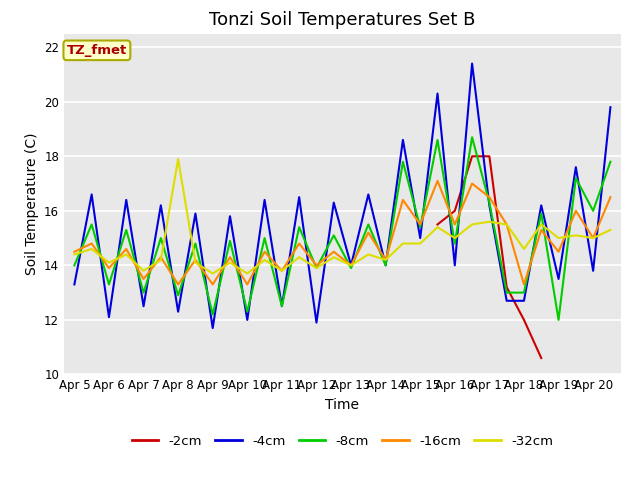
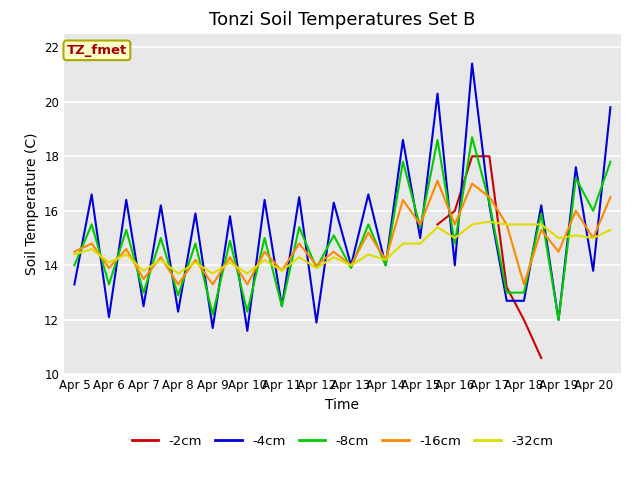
-32cm/Apr 8: 17.9 -> 13.7
-4cm/Apr 10: 12.0 -> 11.6
-32cm/Apr 18: 14.6 -> 15.5
-4cm/Apr 19: 13.5 -> 12.0
